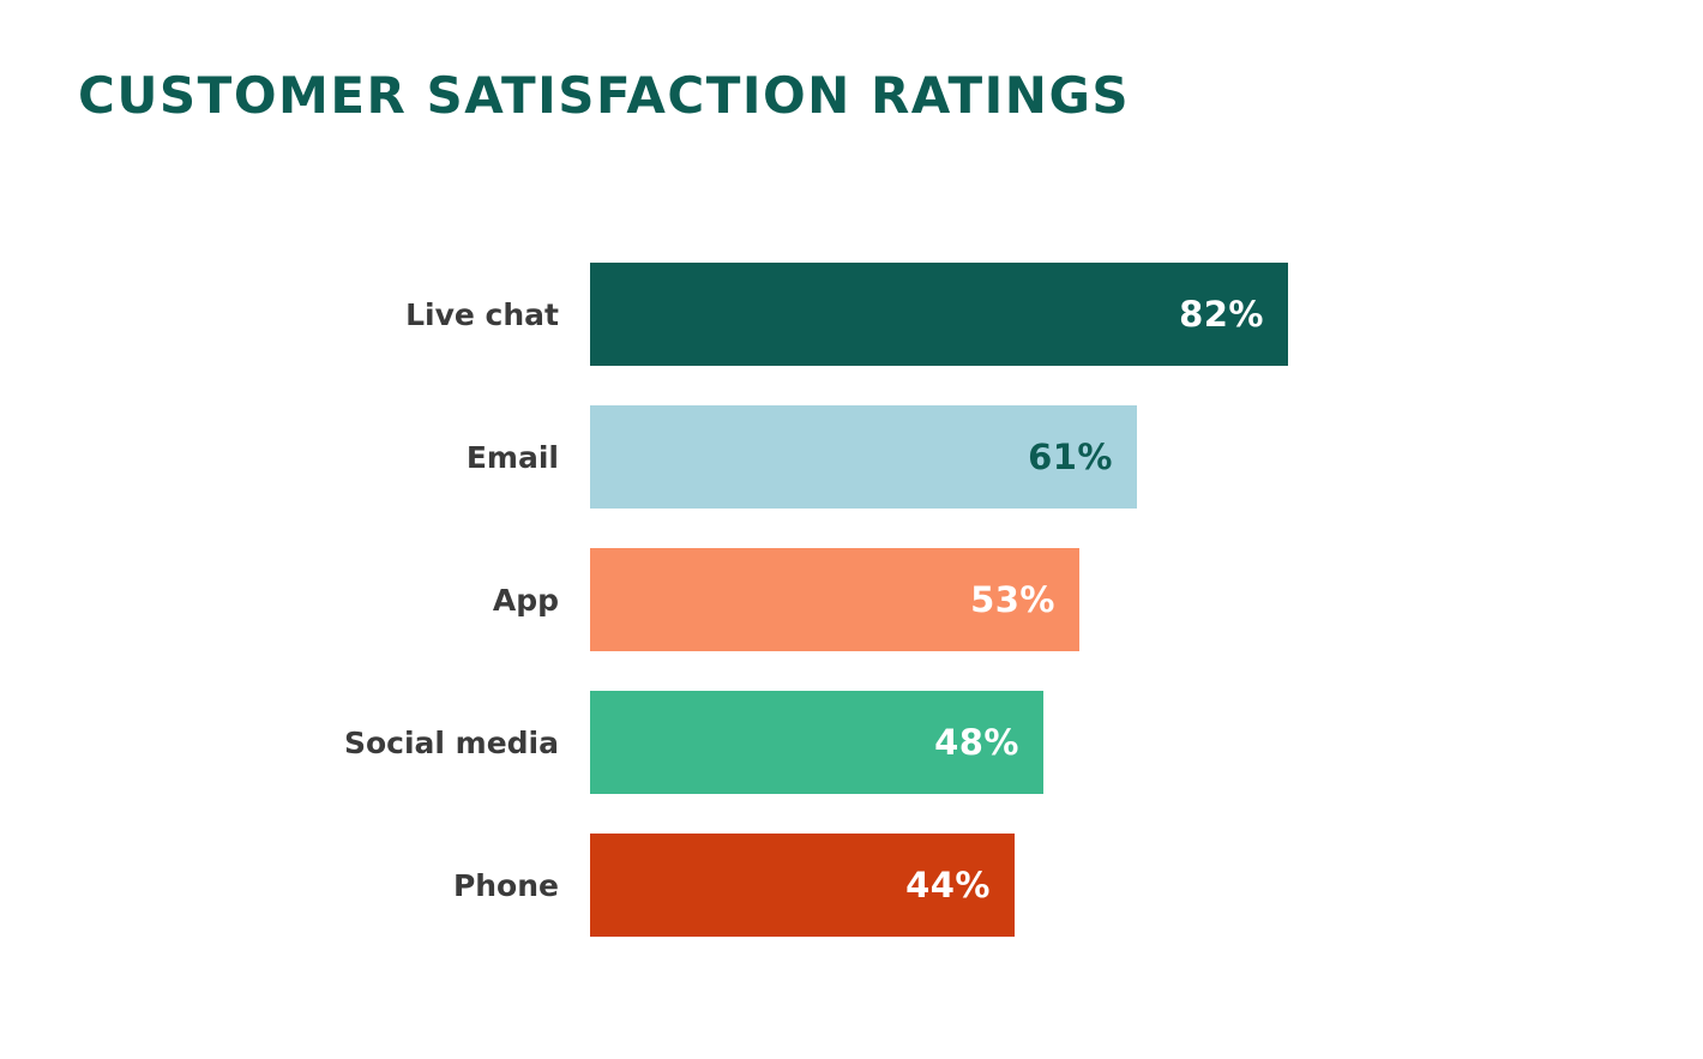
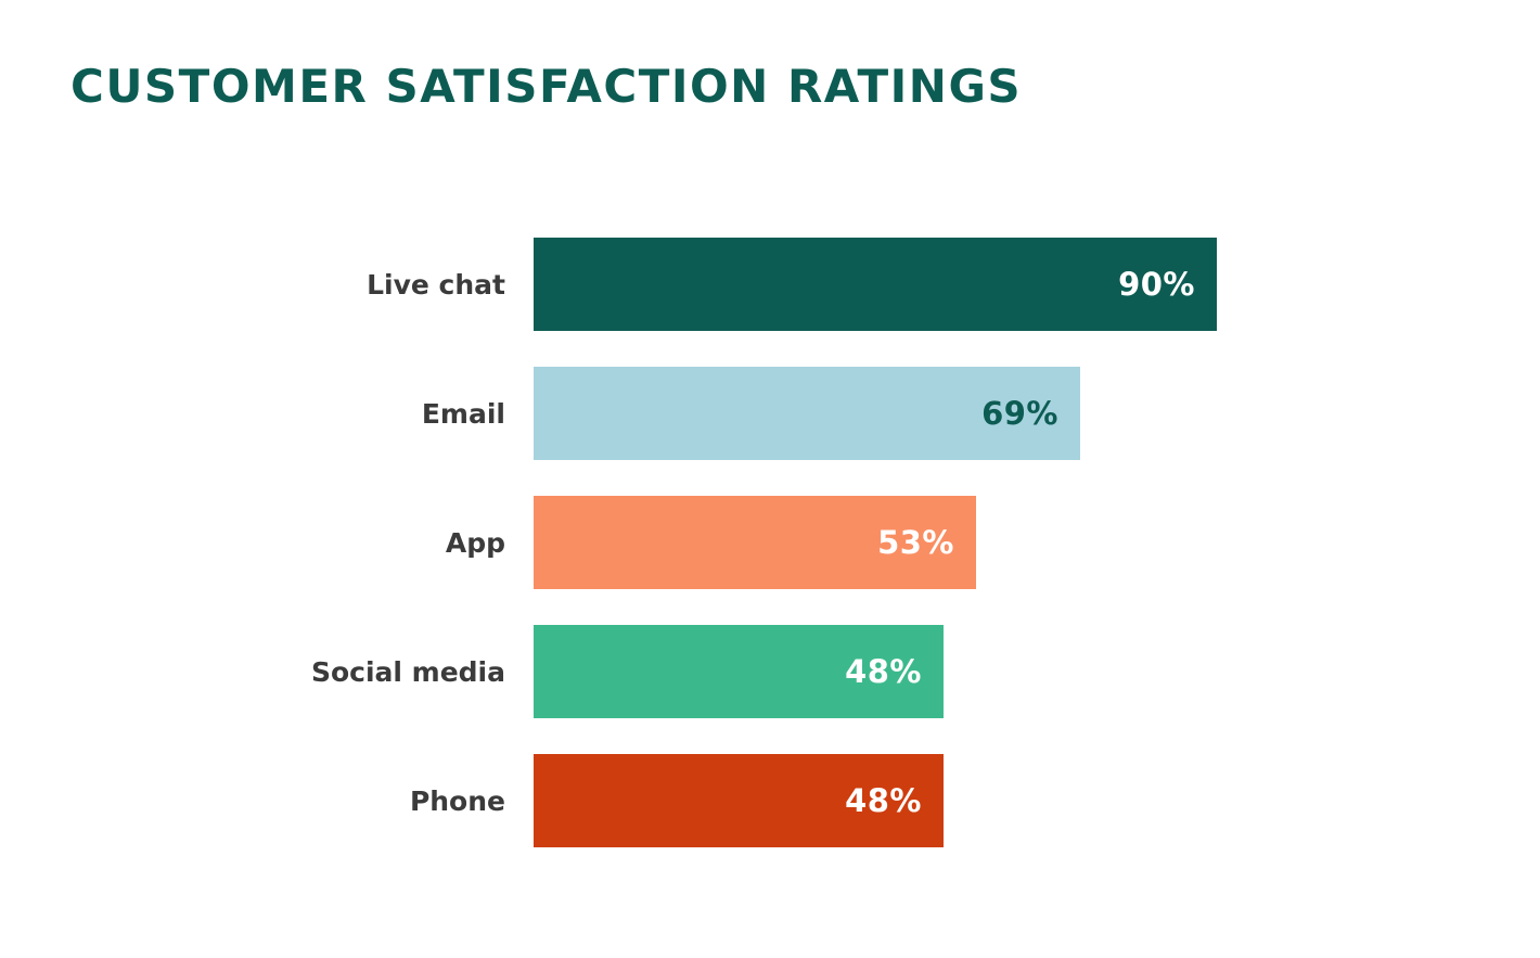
Live chat: 82% -> 90%
Email: 61% -> 69%
Phone: 44% -> 48%
